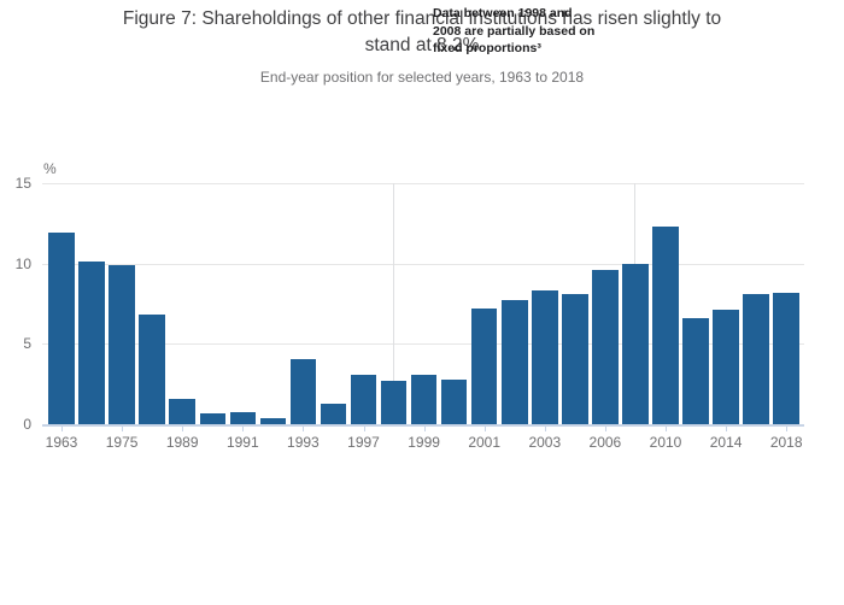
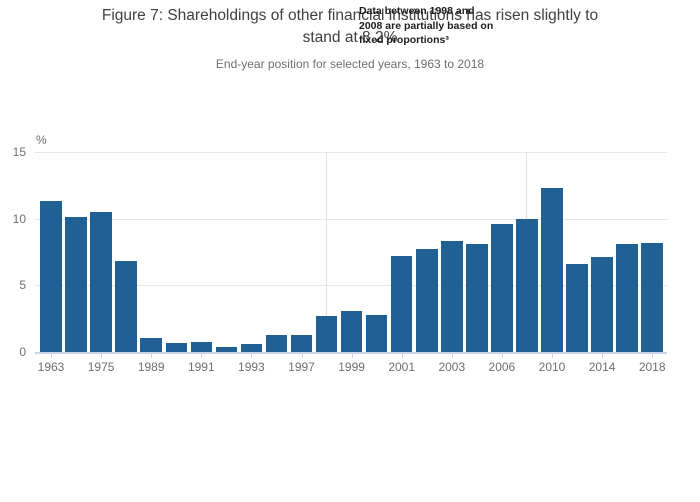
1963: 11.9 -> 11.3
1975: 9.9 -> 10.5
1989: 1.6 -> 1.1
1993: 4.1 -> 0.6
1997: 3.1 -> 1.3
